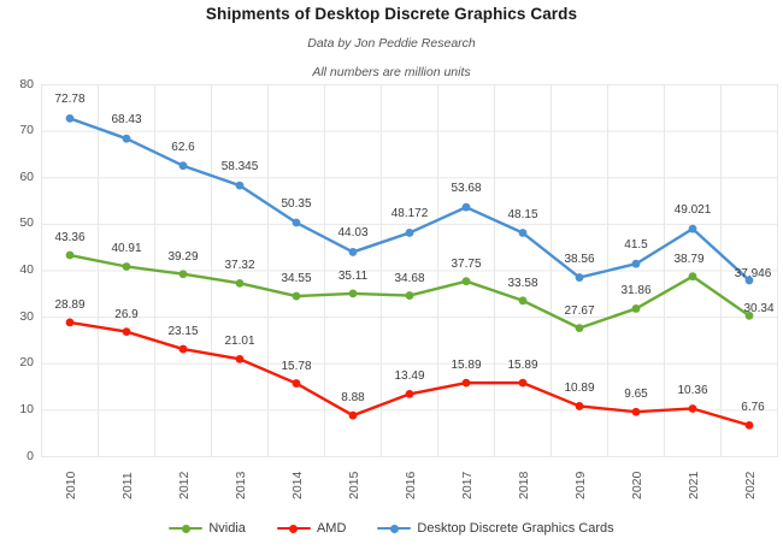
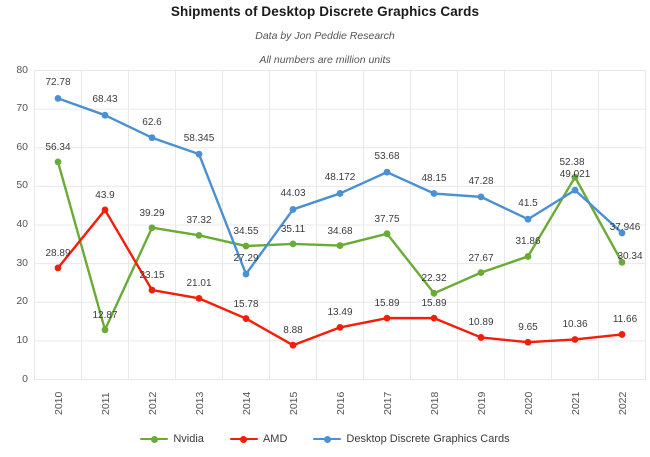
Nvidia/2010: 43.36 -> 56.34
Nvidia/2011: 40.91 -> 12.87
AMD/2011: 26.9 -> 43.9
Desktop Discrete Graphics Cards/2014: 50.35 -> 27.29
Nvidia/2018: 33.58 -> 22.32
Desktop Discrete Graphics Cards/2019: 38.56 -> 47.28
Nvidia/2021: 38.79 -> 52.38
AMD/2022: 6.76 -> 11.66
